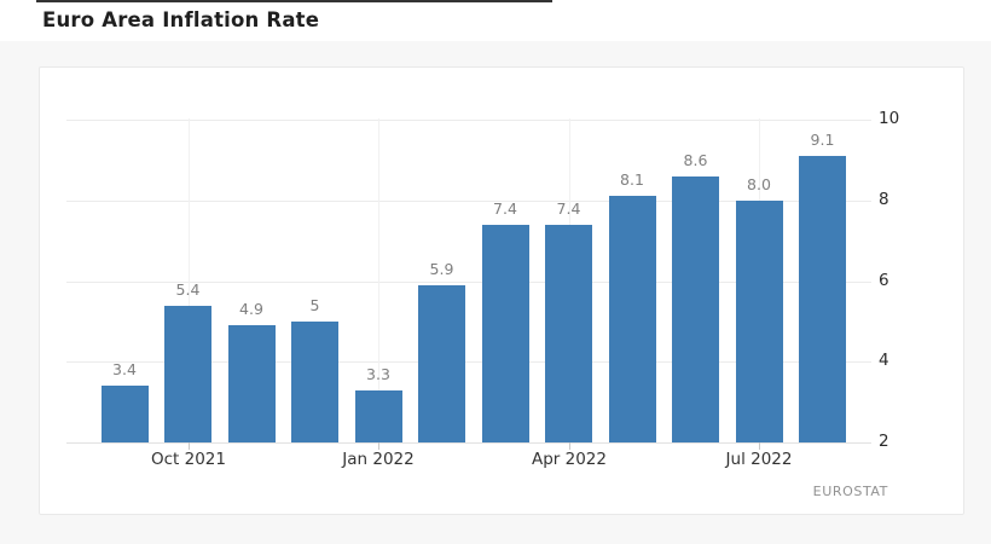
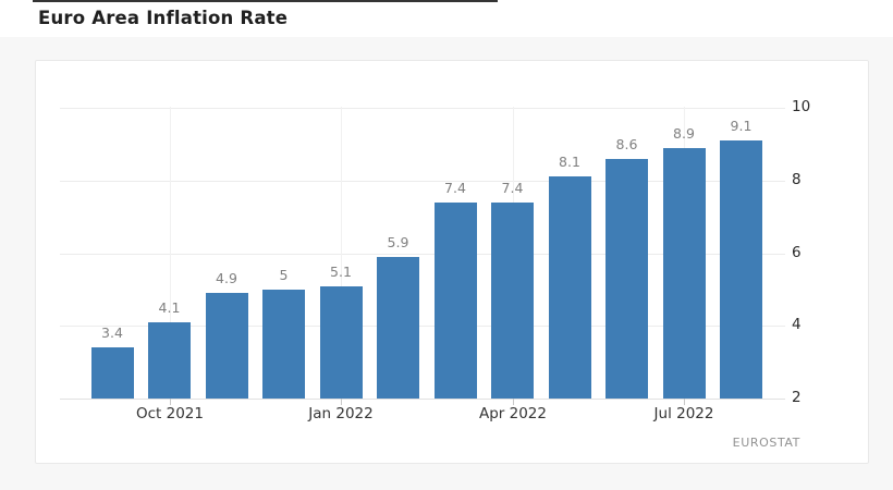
Oct 2021: 5.4 -> 4.1
Jan 2022: 3.3 -> 5.1
Jul 2022: 8.0 -> 8.9
